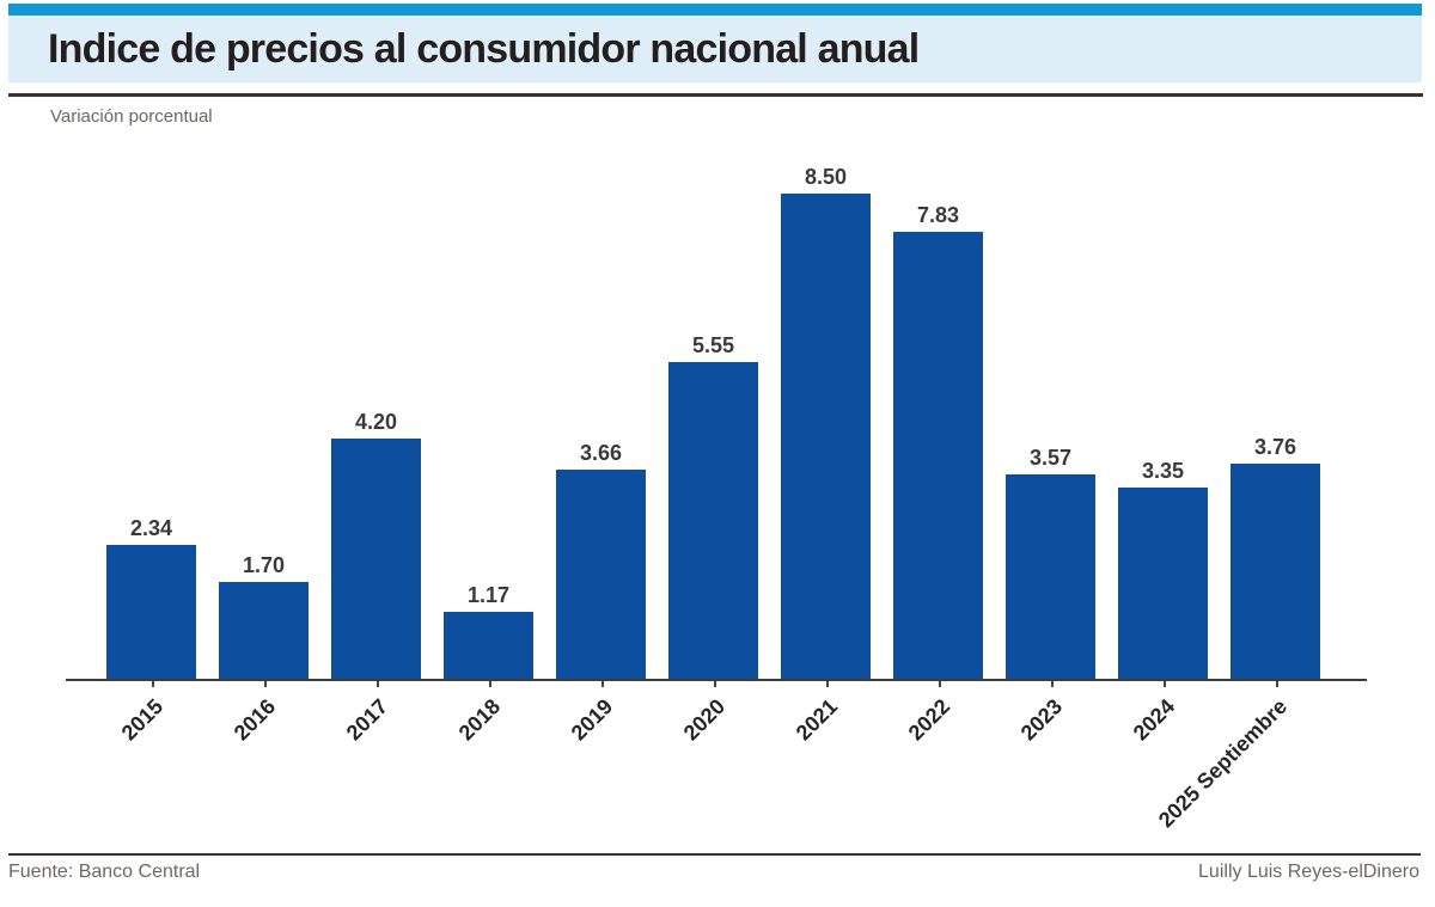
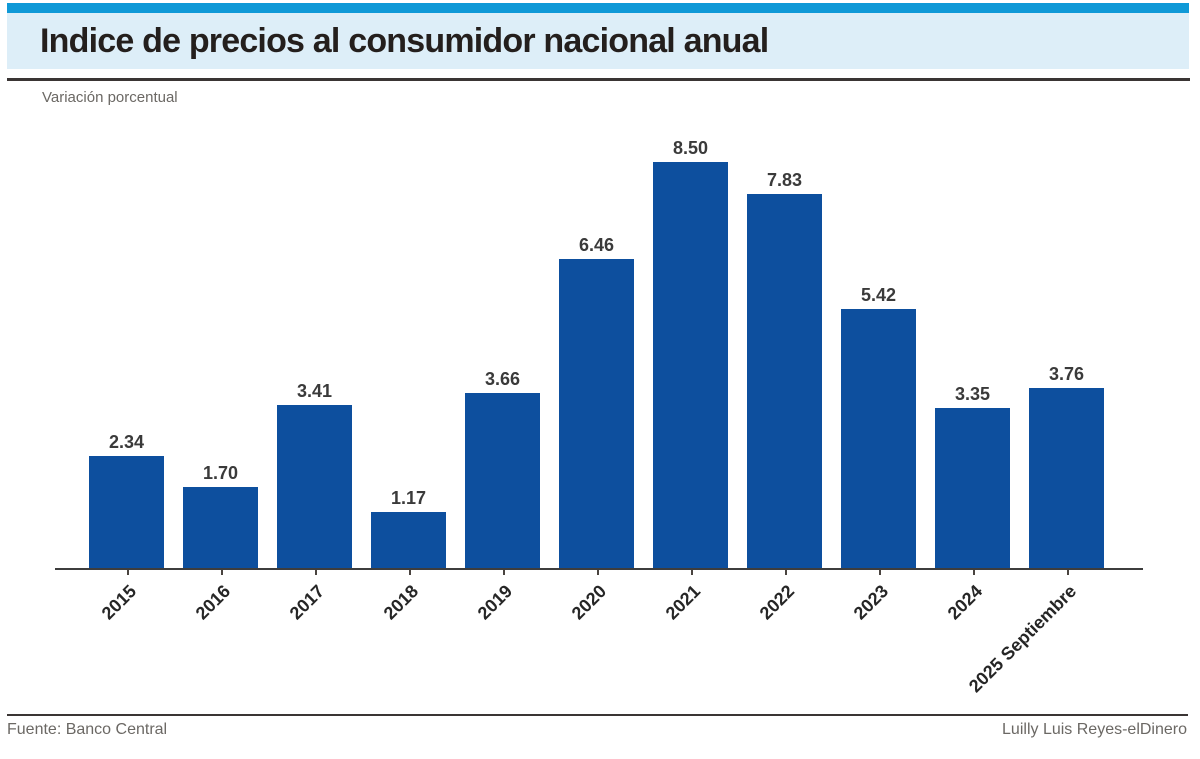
2017: 4.20 -> 3.41
2020: 5.55 -> 6.46
2023: 3.57 -> 5.42
